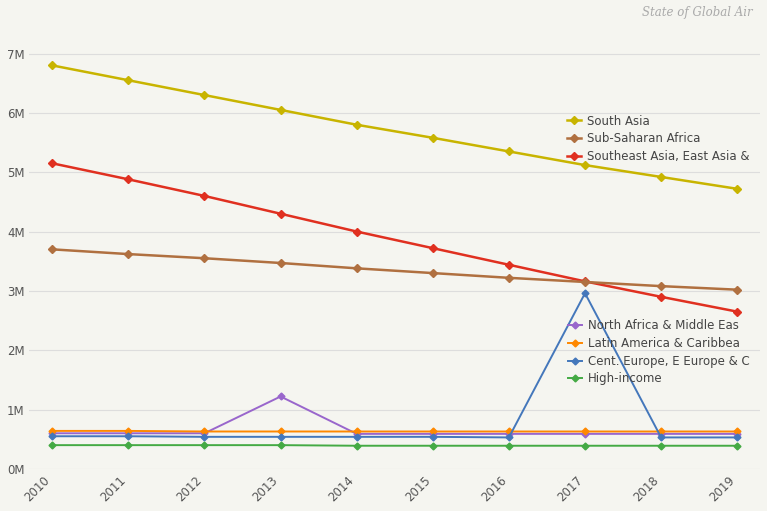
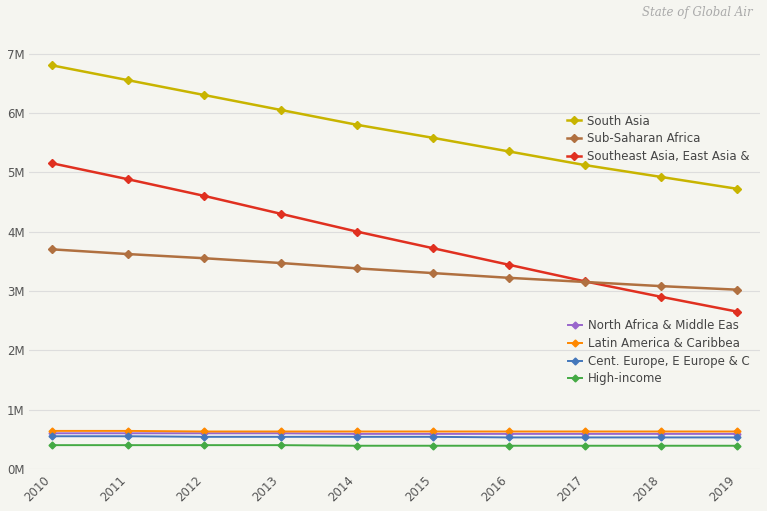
North Africa & Middle Eas/2013: 1.22M -> 0.60M
Cent. Europe, E Europe & C/2017: 2.96M -> 0.53M
